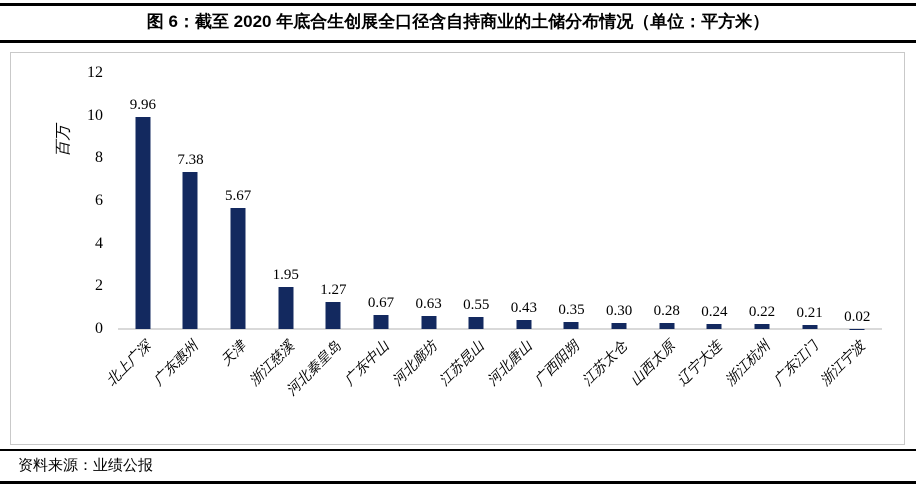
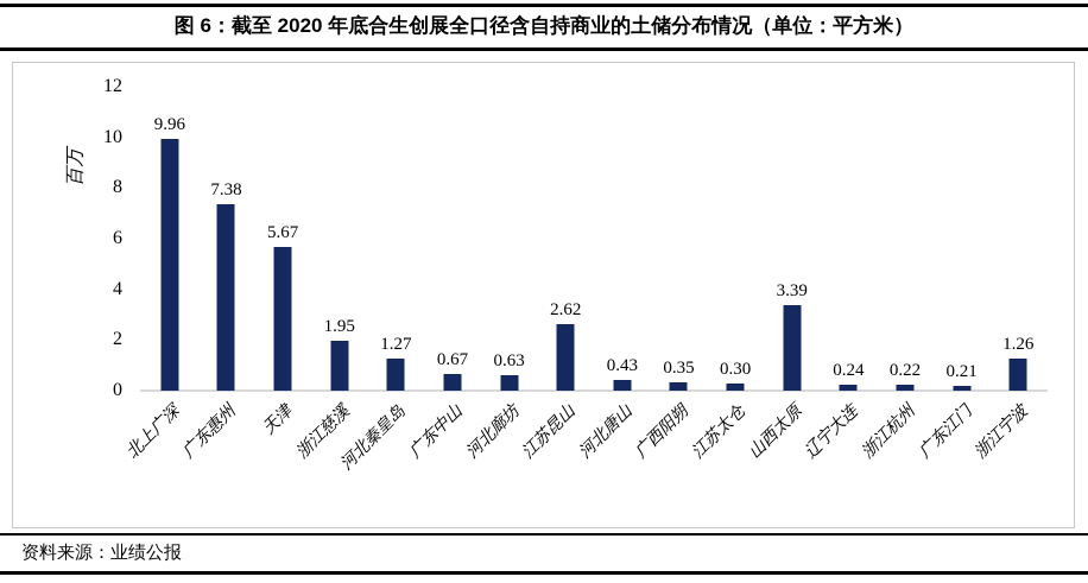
江苏昆山: 0.55 -> 2.62
山西太原: 0.28 -> 3.39
浙江宁波: 0.02 -> 1.26
